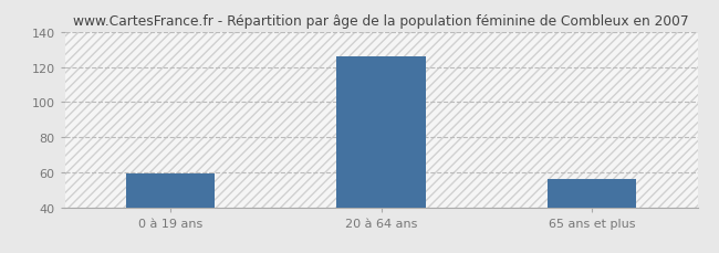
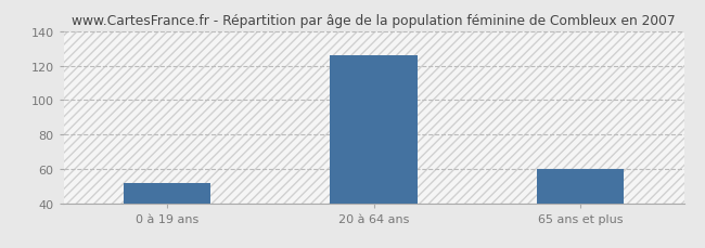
0 à 19 ans: 59 -> 52
65 ans et plus: 56 -> 60
